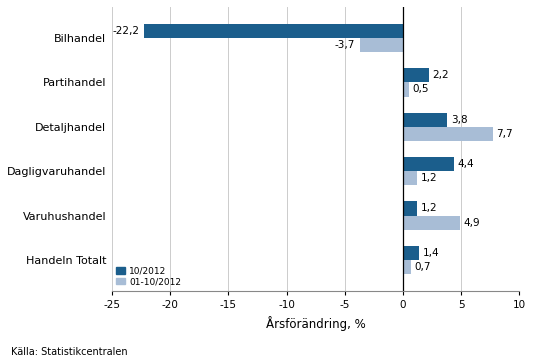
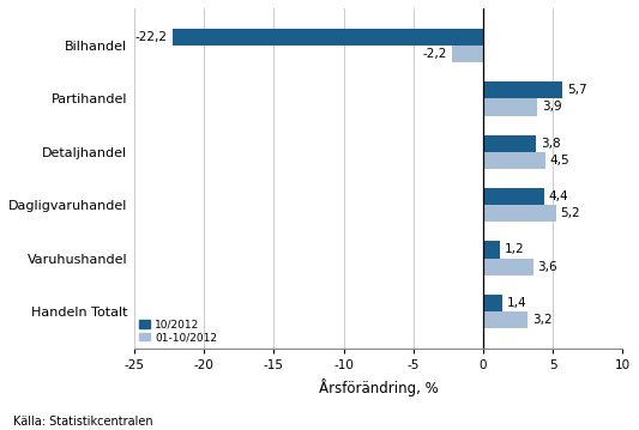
01-10/2012/Bilhandel: -3,7 -> -2,2
10/2012/Partihandel: 2,2 -> 5,7
01-10/2012/Partihandel: 0,5 -> 3,9
01-10/2012/Detaljhandel: 7,7 -> 4,5
01-10/2012/Dagligvaruhandel: 1,2 -> 5,2
01-10/2012/Varuhushandel: 4,9 -> 3,6
01-10/2012/Handeln Totalt: 0,7 -> 3,2
